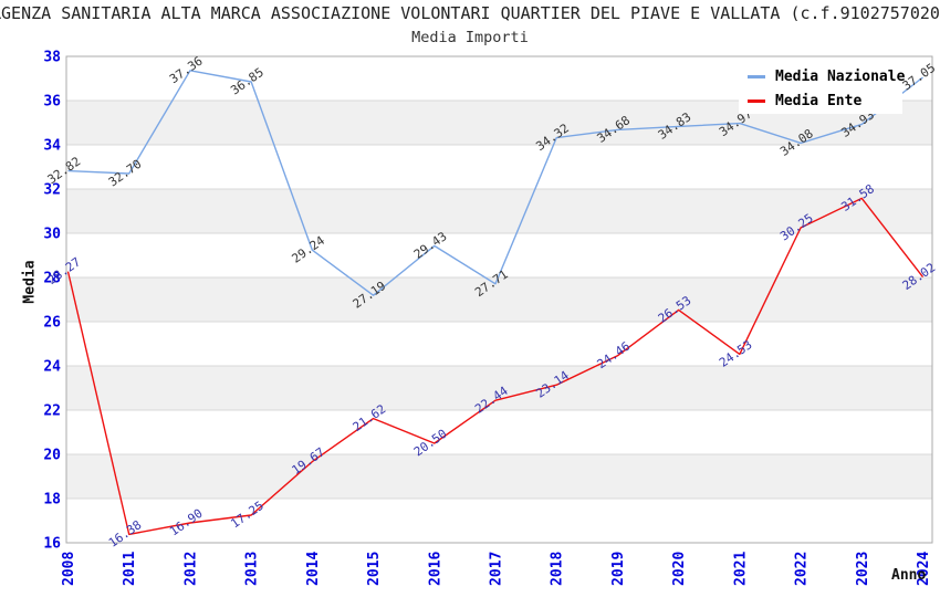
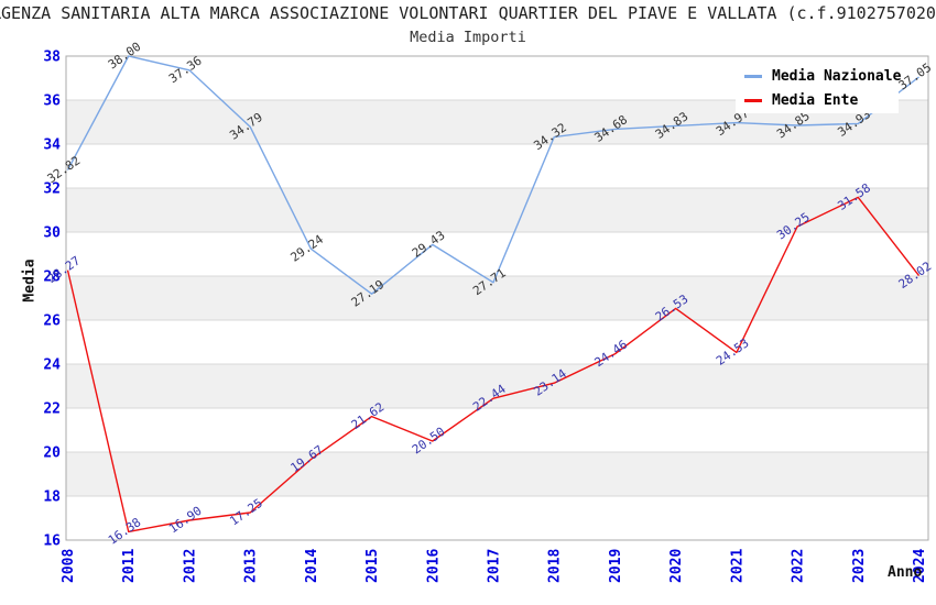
Media Nazionale/2011: 32.70 -> 38.00
Media Nazionale/2013: 36.85 -> 34.79
Media Nazionale/2022: 34.08 -> 34.85
